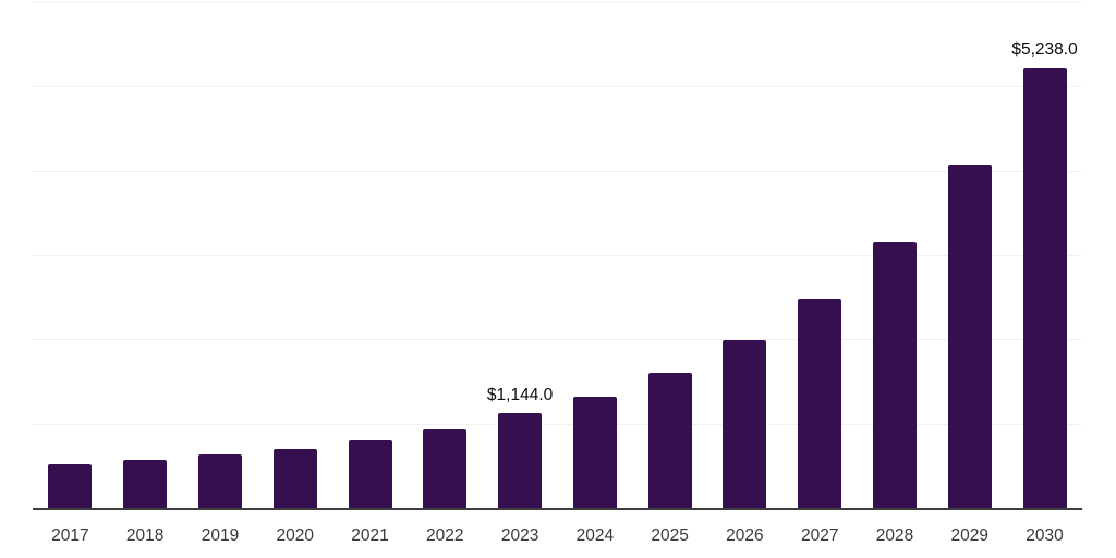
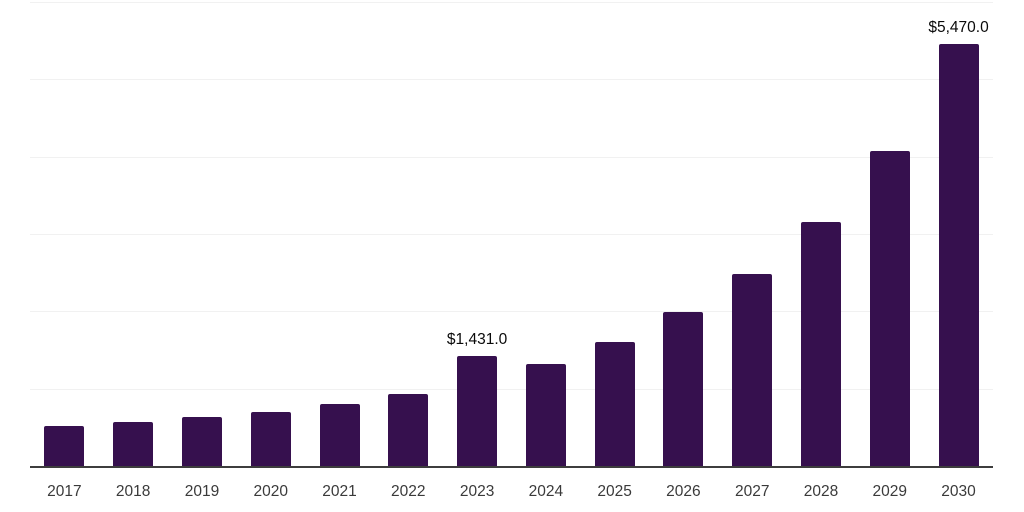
2023: $1,144.0 -> $1,431.0
2030: $5,238.0 -> $5,470.0
